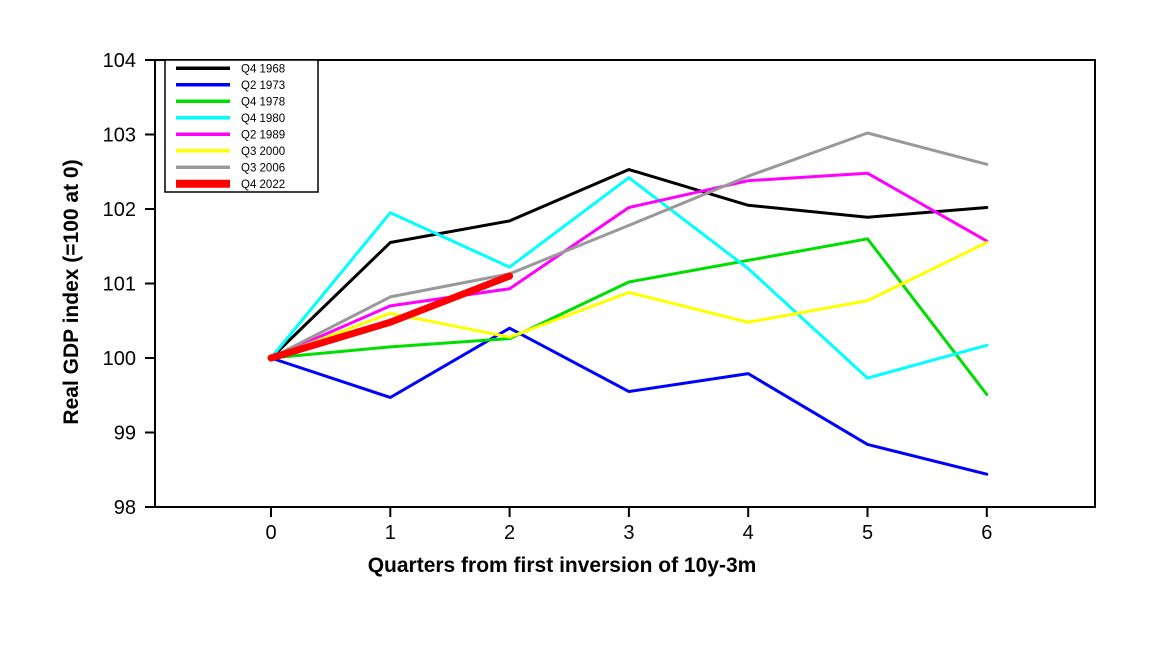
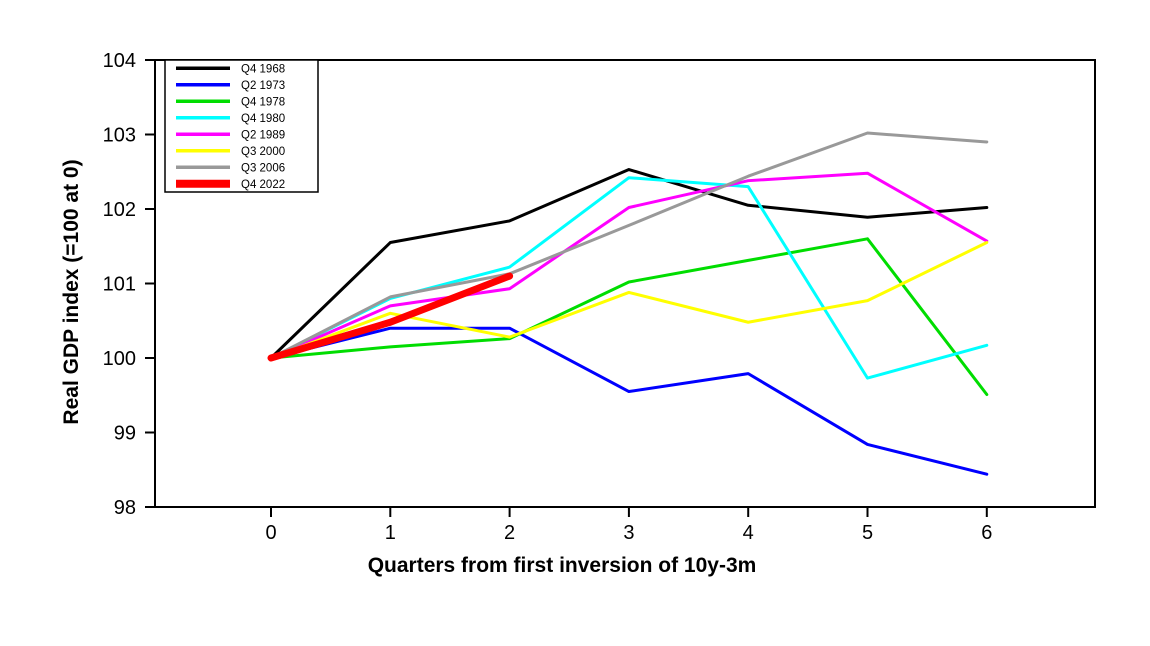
Q2 1973/1: 99.5 -> 100.4
Q4 1980/1: 102.0 -> 100.8
Q4 1980/4: 101.2 -> 102.3
Q3 2006/6: 102.6 -> 102.9
